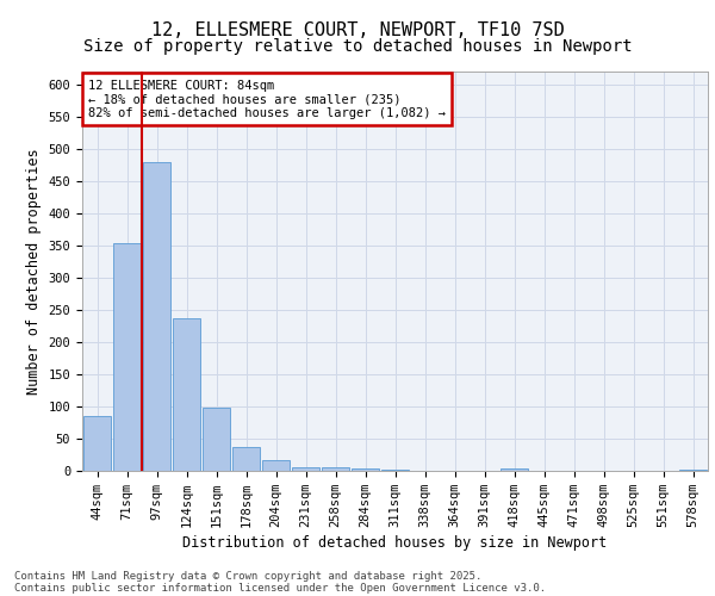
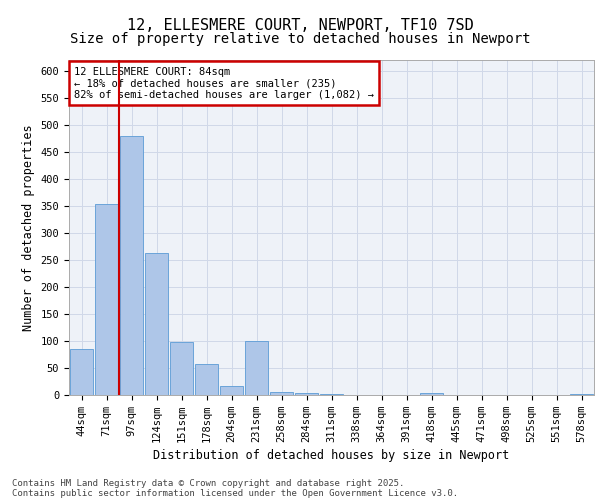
124sqm: 237 -> 262
178sqm: 37 -> 58
231sqm: 6 -> 100
